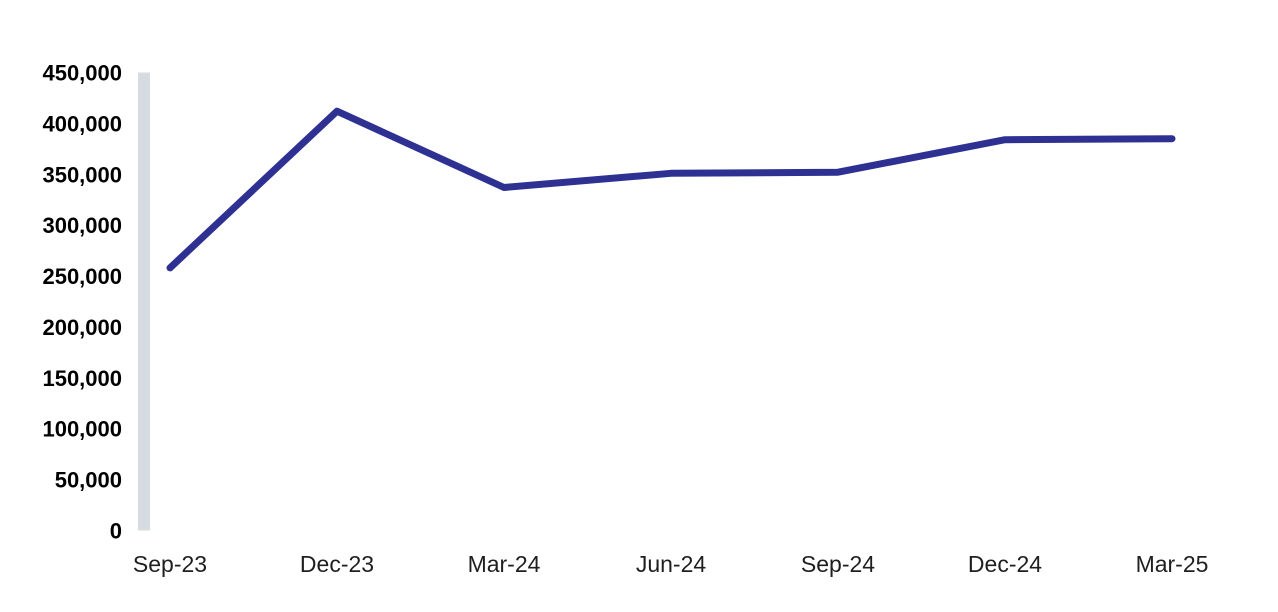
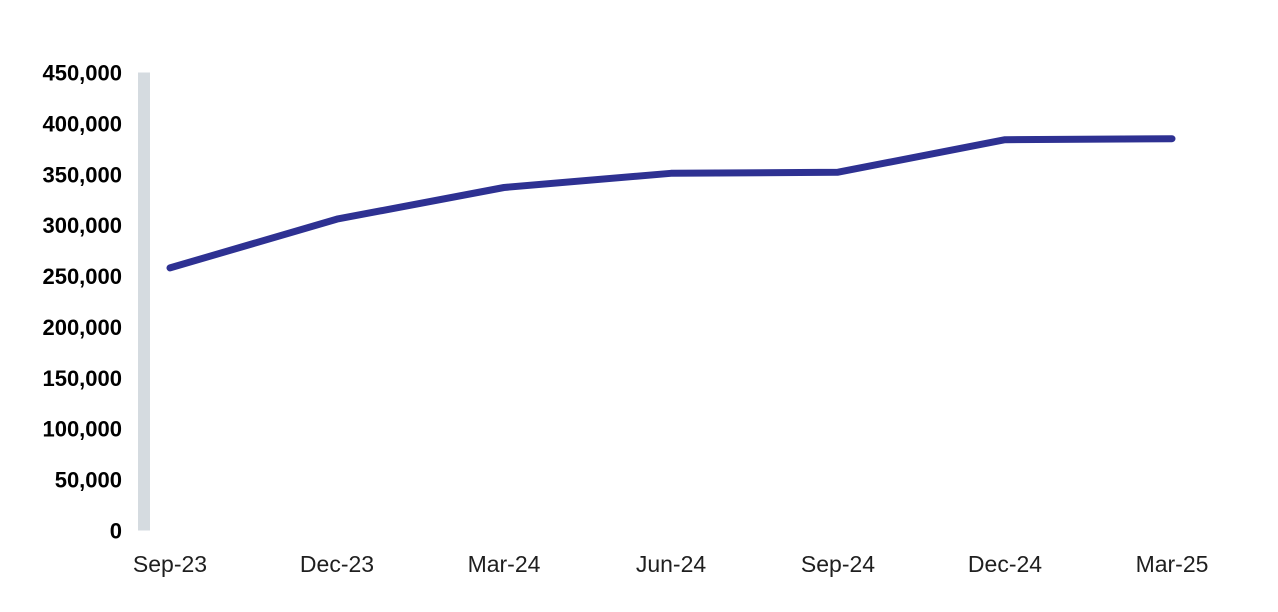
Dec-23: 412000 -> 306000
